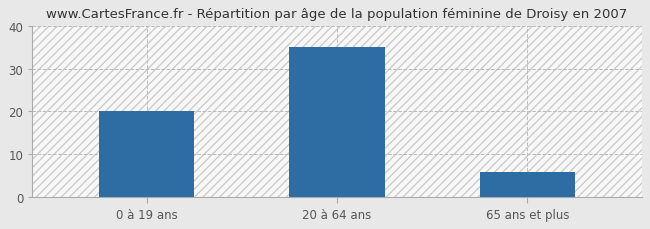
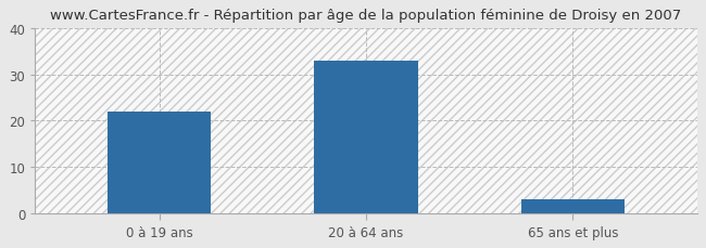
0 à 19 ans: 20 -> 22
20 à 64 ans: 35 -> 33
65 ans et plus: 6 -> 3
